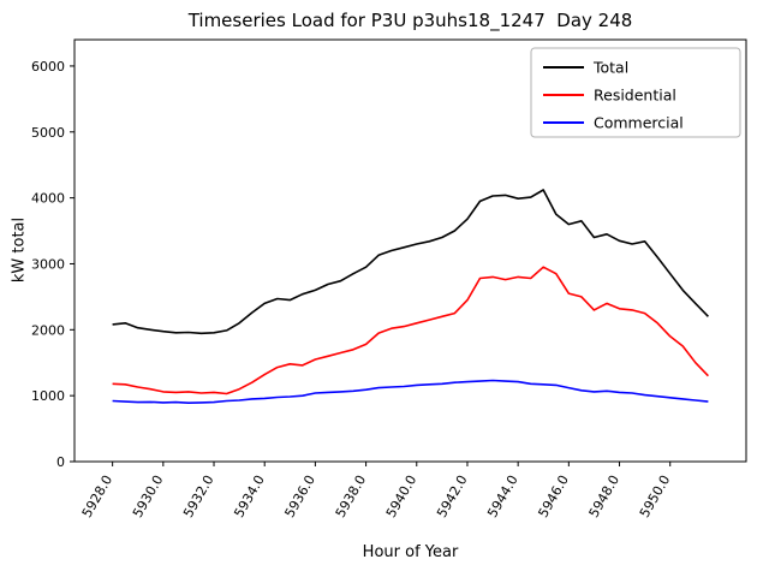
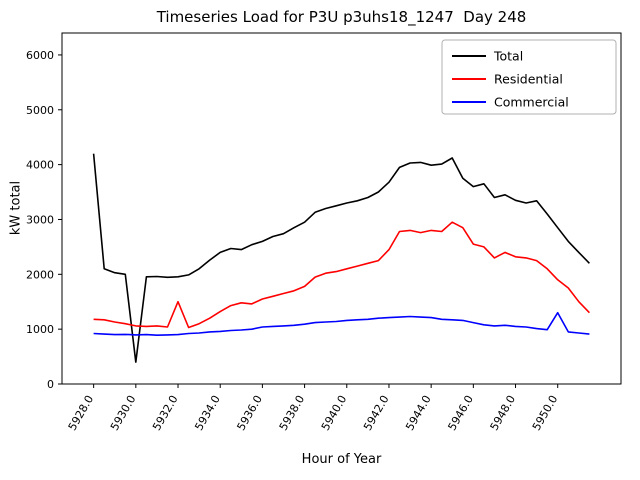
Total/5928.0: 2100 -> 4200
Total/5930.0: 2000 -> 400
Residential/5932.0: 1000 -> 1500
Commercial/5950.0: 1000 -> 1300
